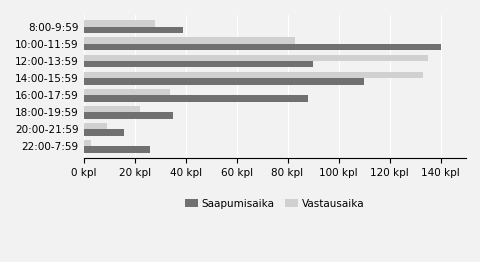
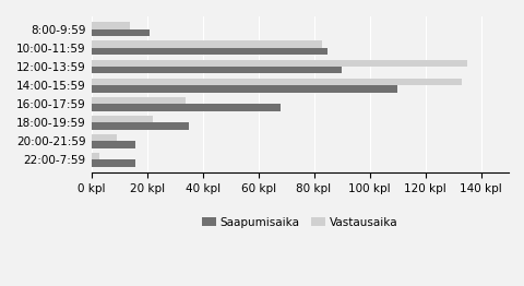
Vastausaika/8:00-9:59: 28 kpl -> 14 kpl
Saapumisaika/8:00-9:59: 39 kpl -> 21 kpl
Saapumisaika/10:00-11:59: 140 kpl -> 85 kpl
Saapumisaika/16:00-17:59: 88 kpl -> 68 kpl
Saapumisaika/22:00-7:59: 26 kpl -> 16 kpl
